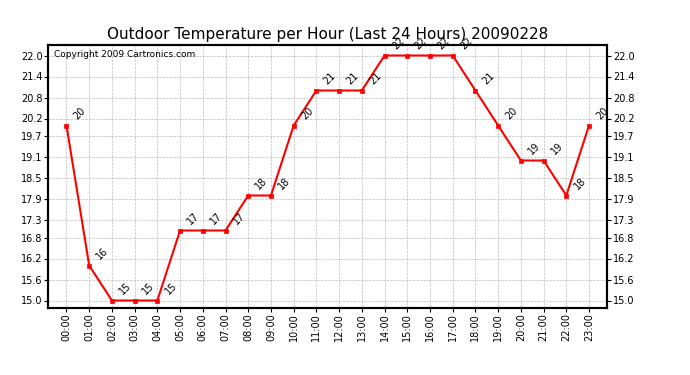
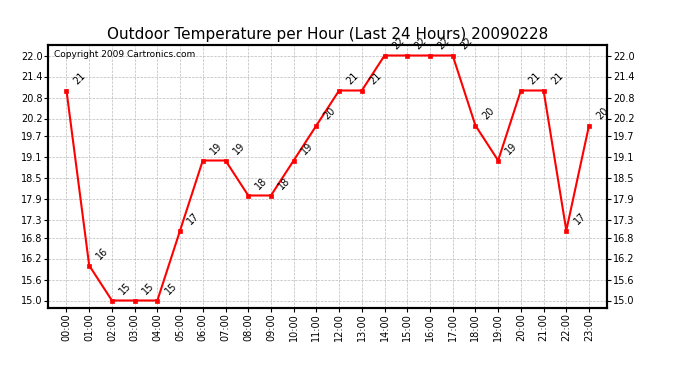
00:00: 20 -> 21
06:00: 17 -> 19
07:00: 17 -> 19
10:00: 20 -> 19
11:00: 21 -> 20
18:00: 21 -> 20
19:00: 20 -> 19
20:00: 19 -> 21
21:00: 19 -> 21
22:00: 18 -> 17
